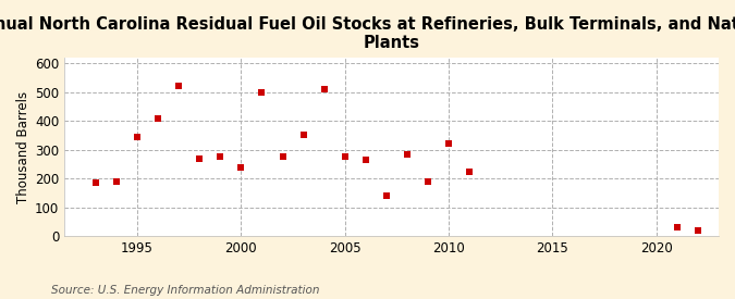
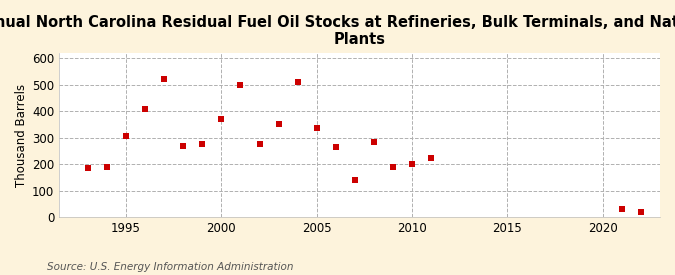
1995: 345 -> 305
2000: 240 -> 370
2005: 275 -> 335
2010: 320 -> 200
